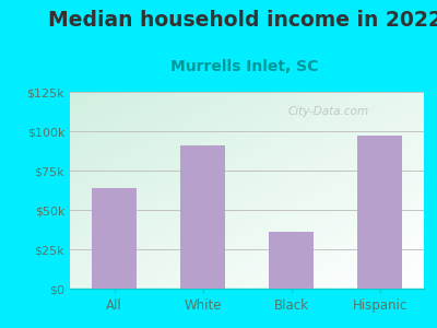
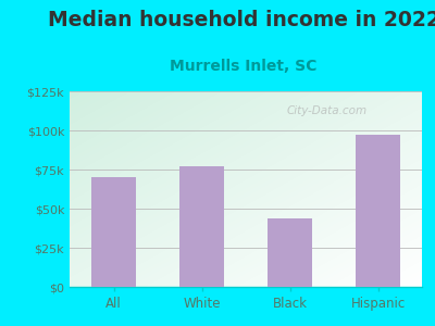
All: $64k -> $70k
White: $91k -> $77k
Black: $36k -> $44k
